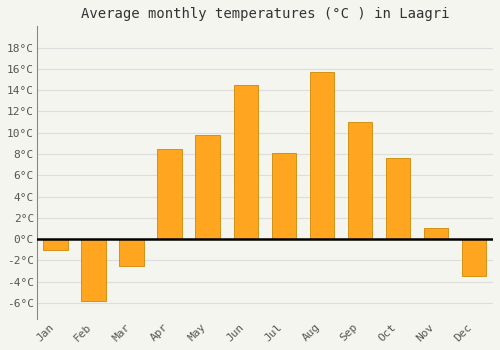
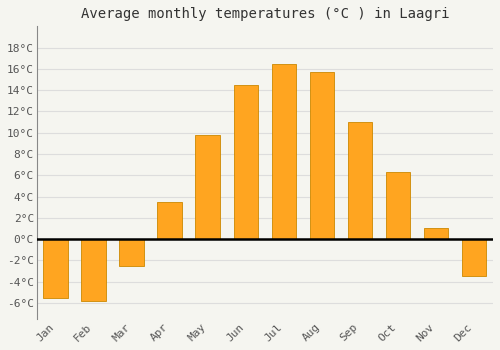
Jan: -1.0°C -> -5.5°C
Apr: 8.5°C -> 3.5°C
Jul: 8.1°C -> 16.5°C
Oct: 7.6°C -> 6.3°C
